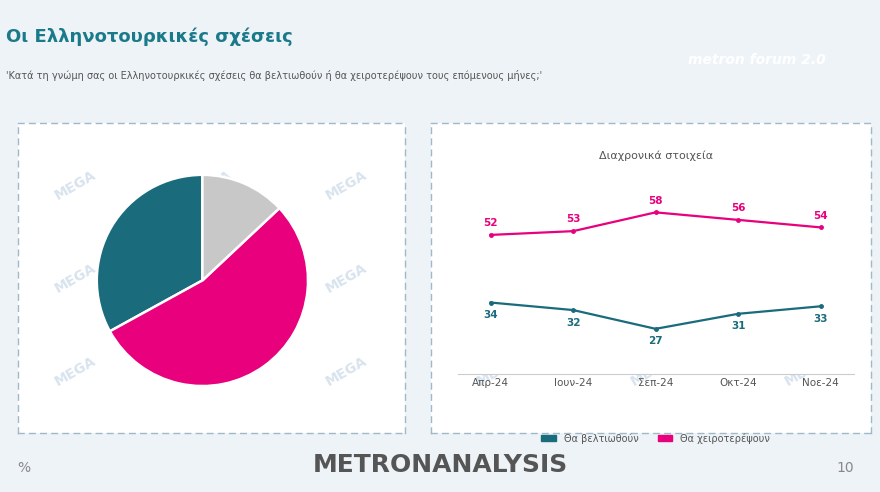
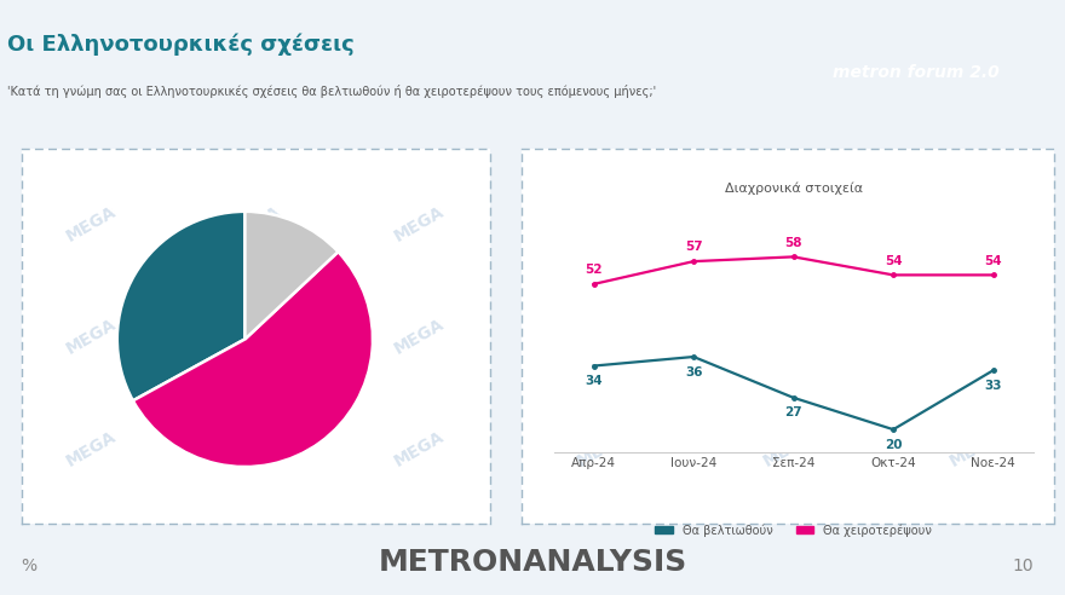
Θα βελτιωθούν/Ιουν-24: 32 -> 36
Θα χειροτερέψουν/Ιουν-24: 53 -> 57
Θα βελτιωθούν/Οκτ-24: 31 -> 20
Θα χειροτερέψουν/Οκτ-24: 56 -> 54
